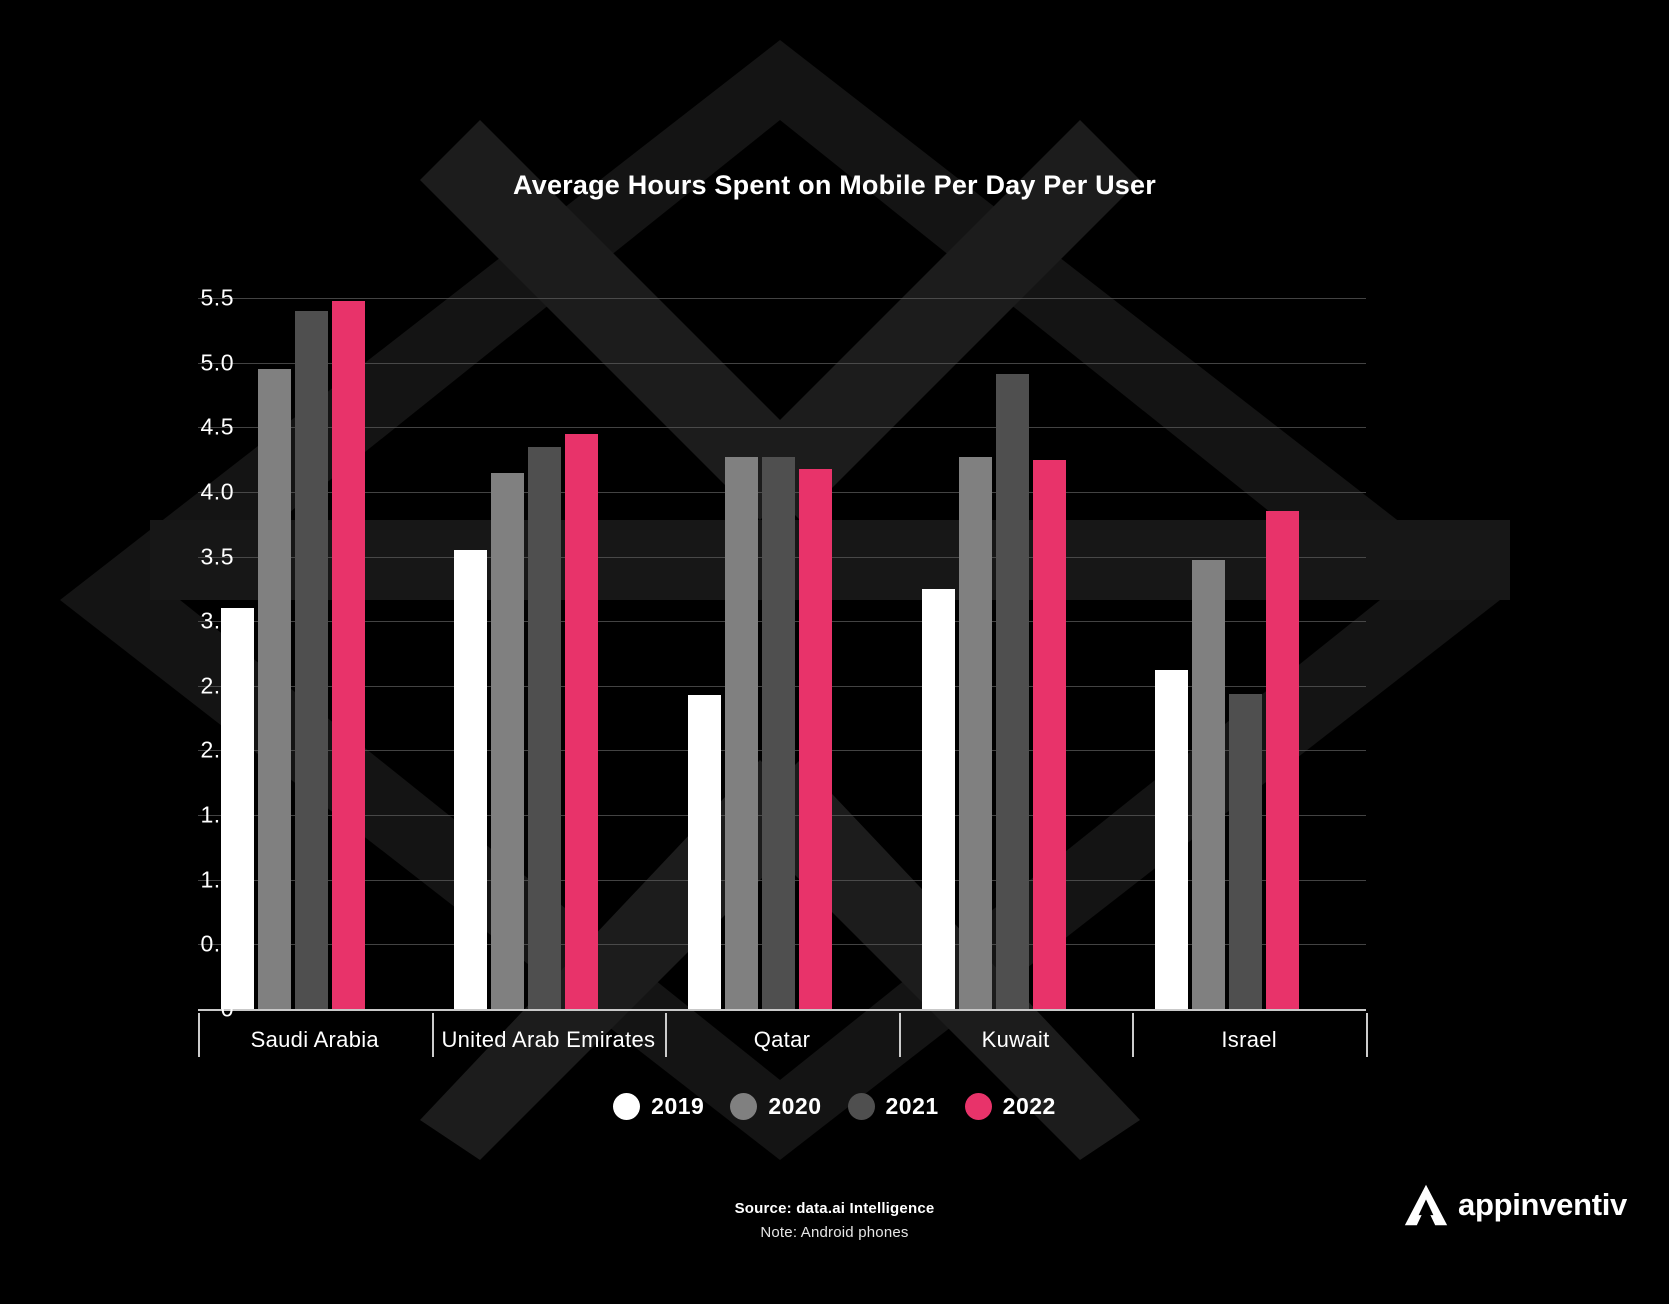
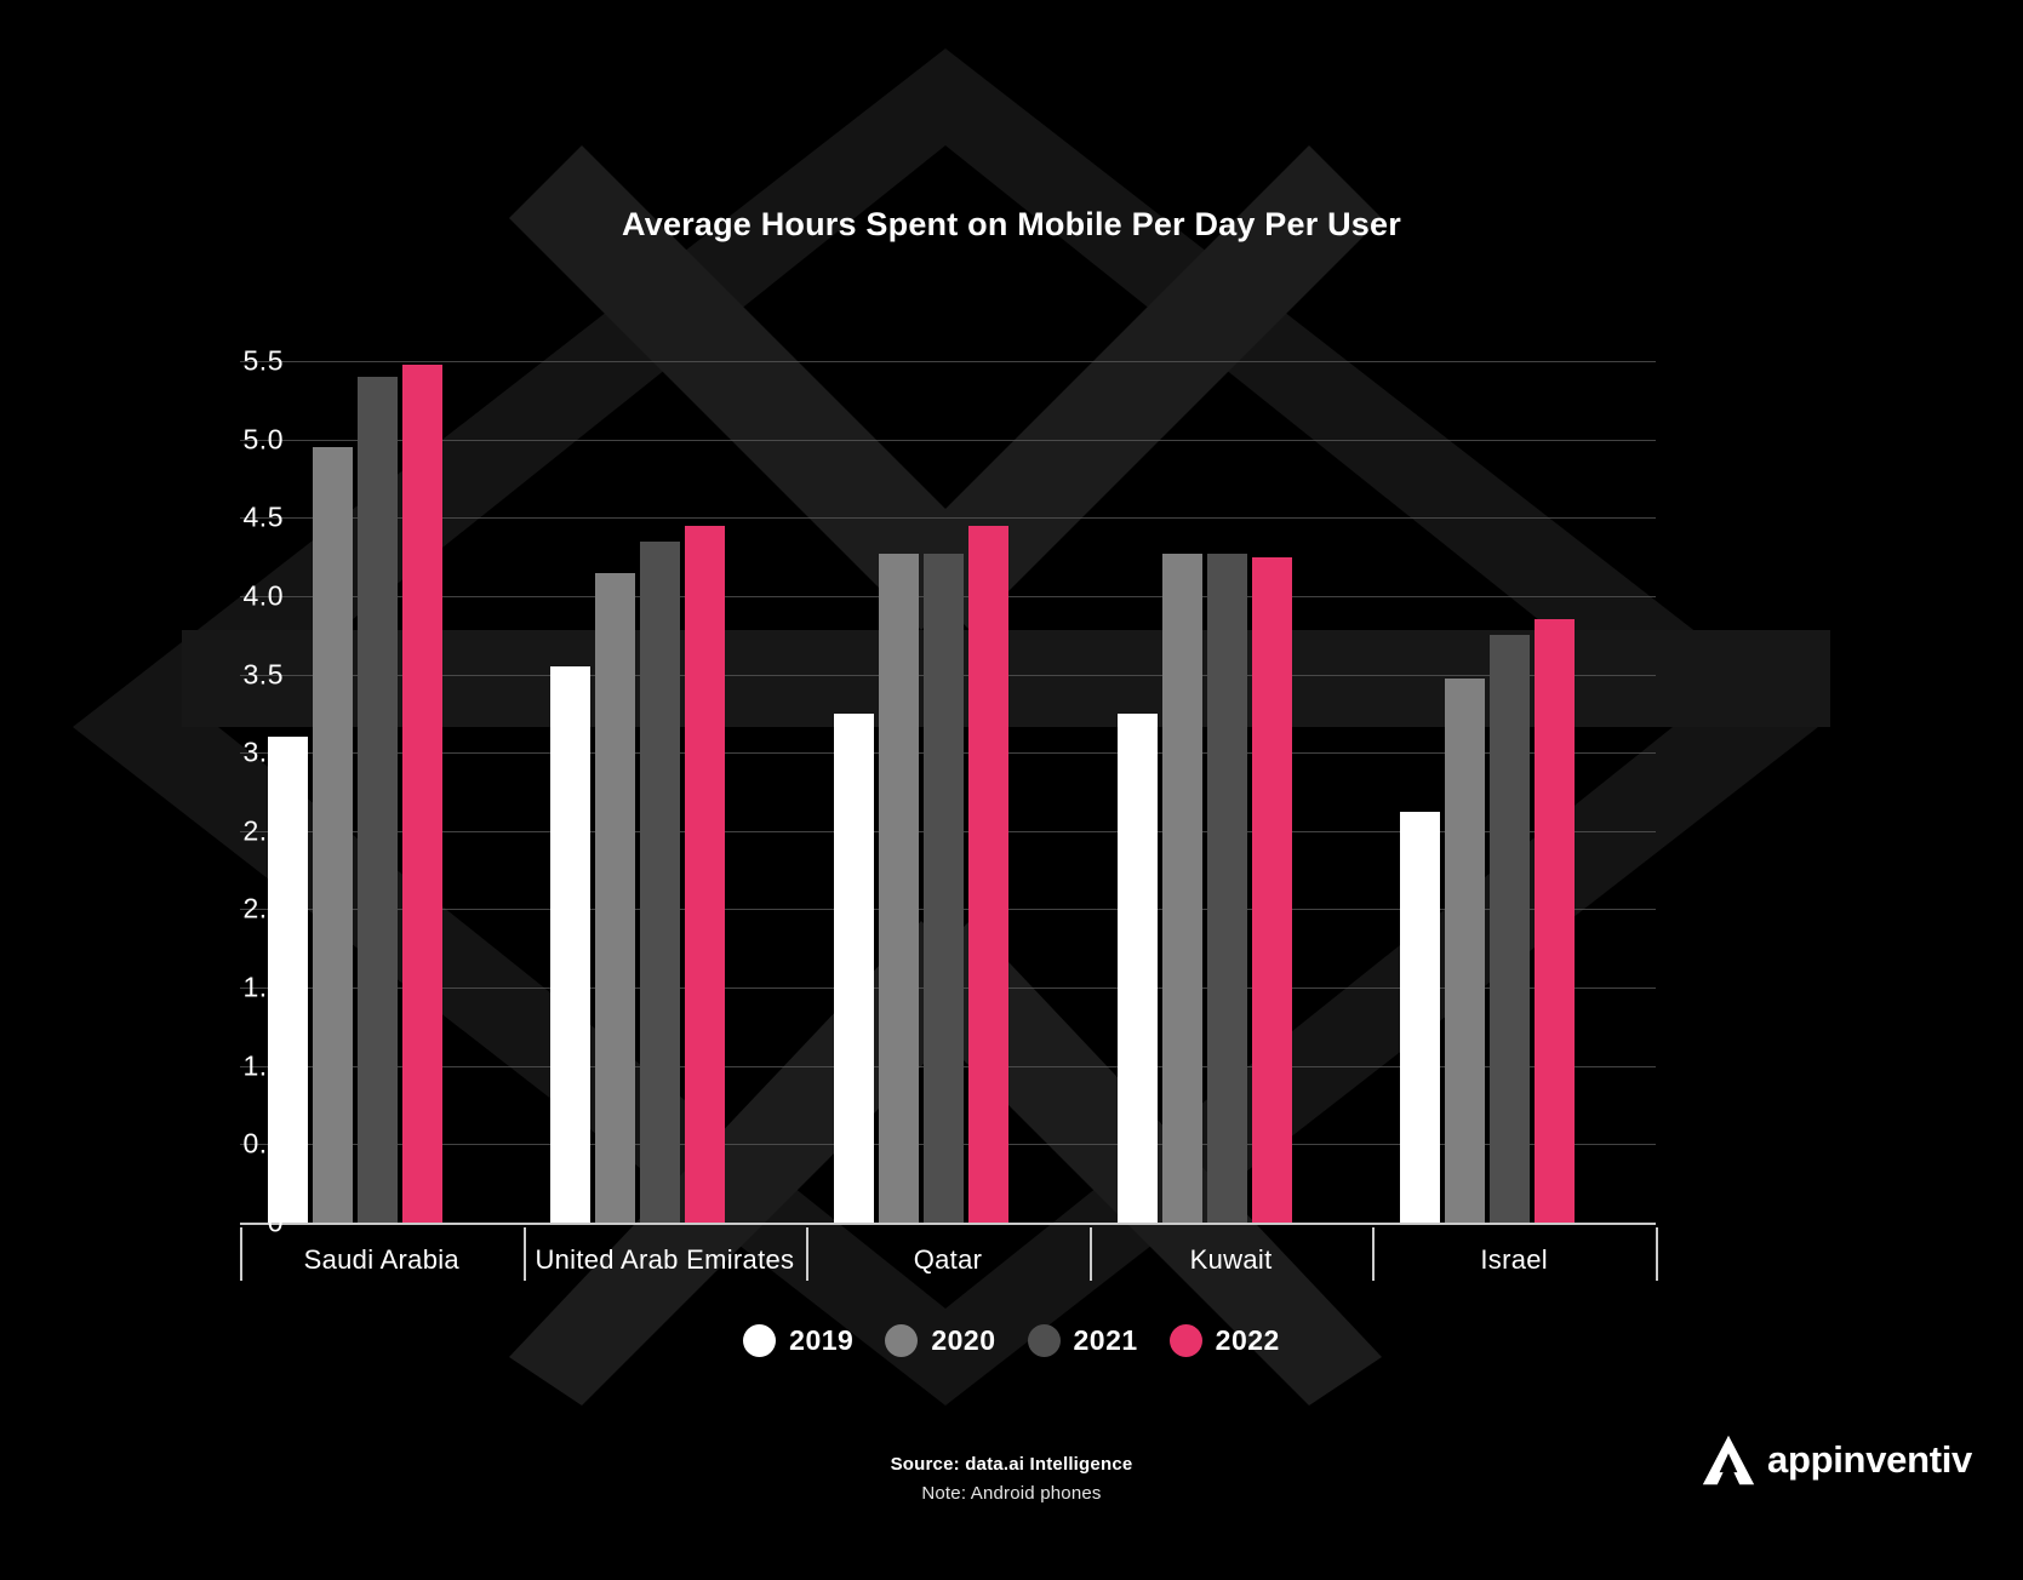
2019/Qatar: 2.43 -> 3.25
2022/Qatar: 4.18 -> 4.45
2021/Kuwait: 4.91 -> 4.27
2021/Israel: 2.44 -> 3.75
